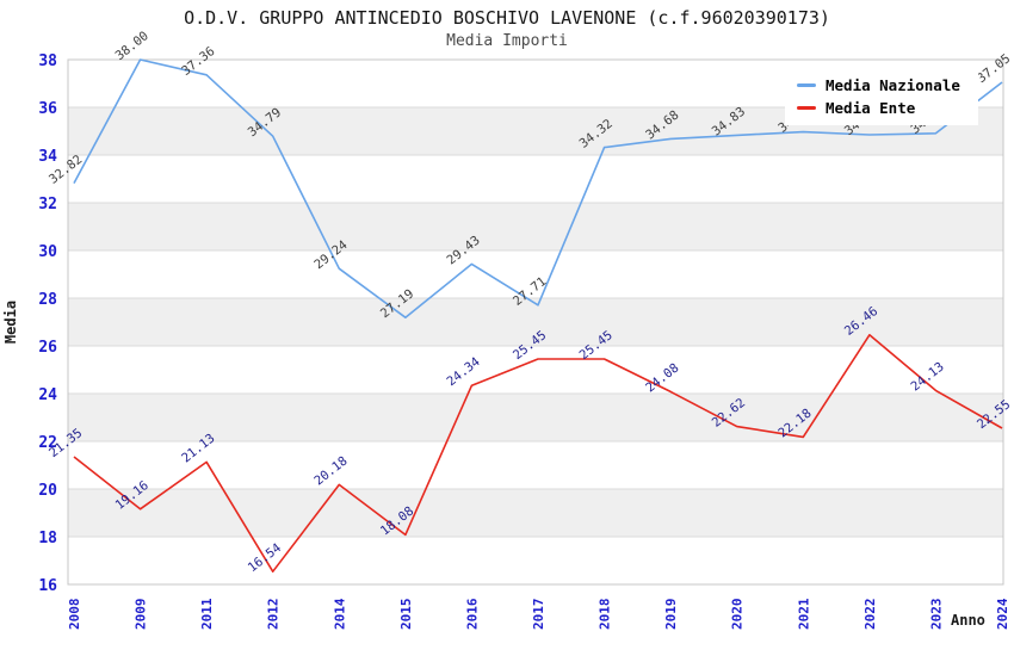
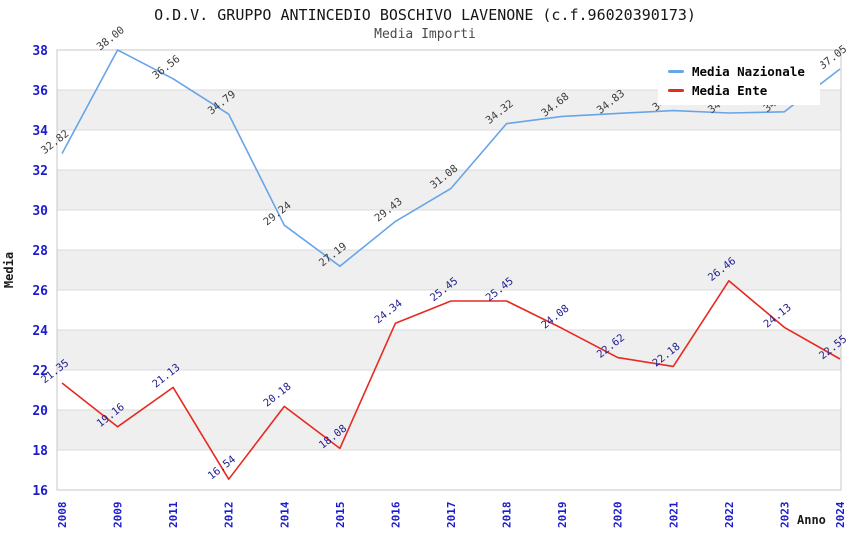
Media Nazionale/2011: 37.36 -> 36.56
Media Nazionale/2017: 27.71 -> 31.08
